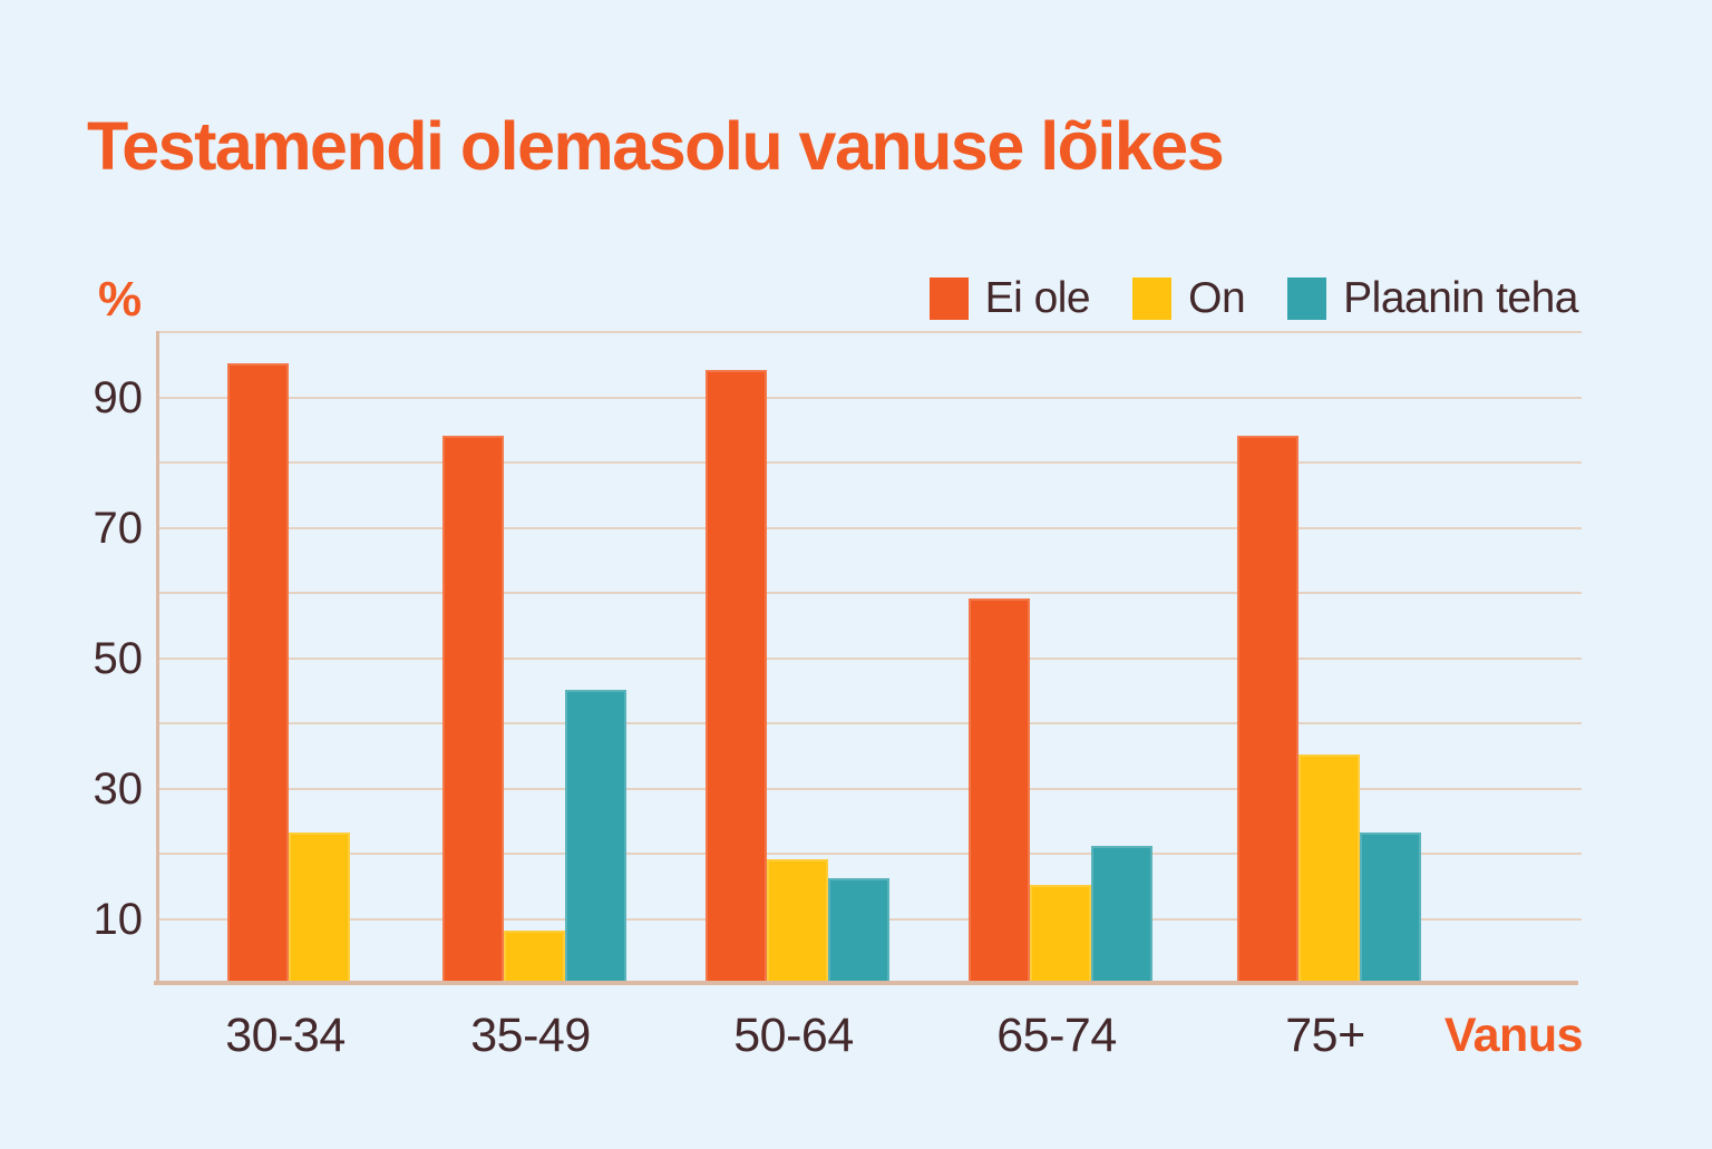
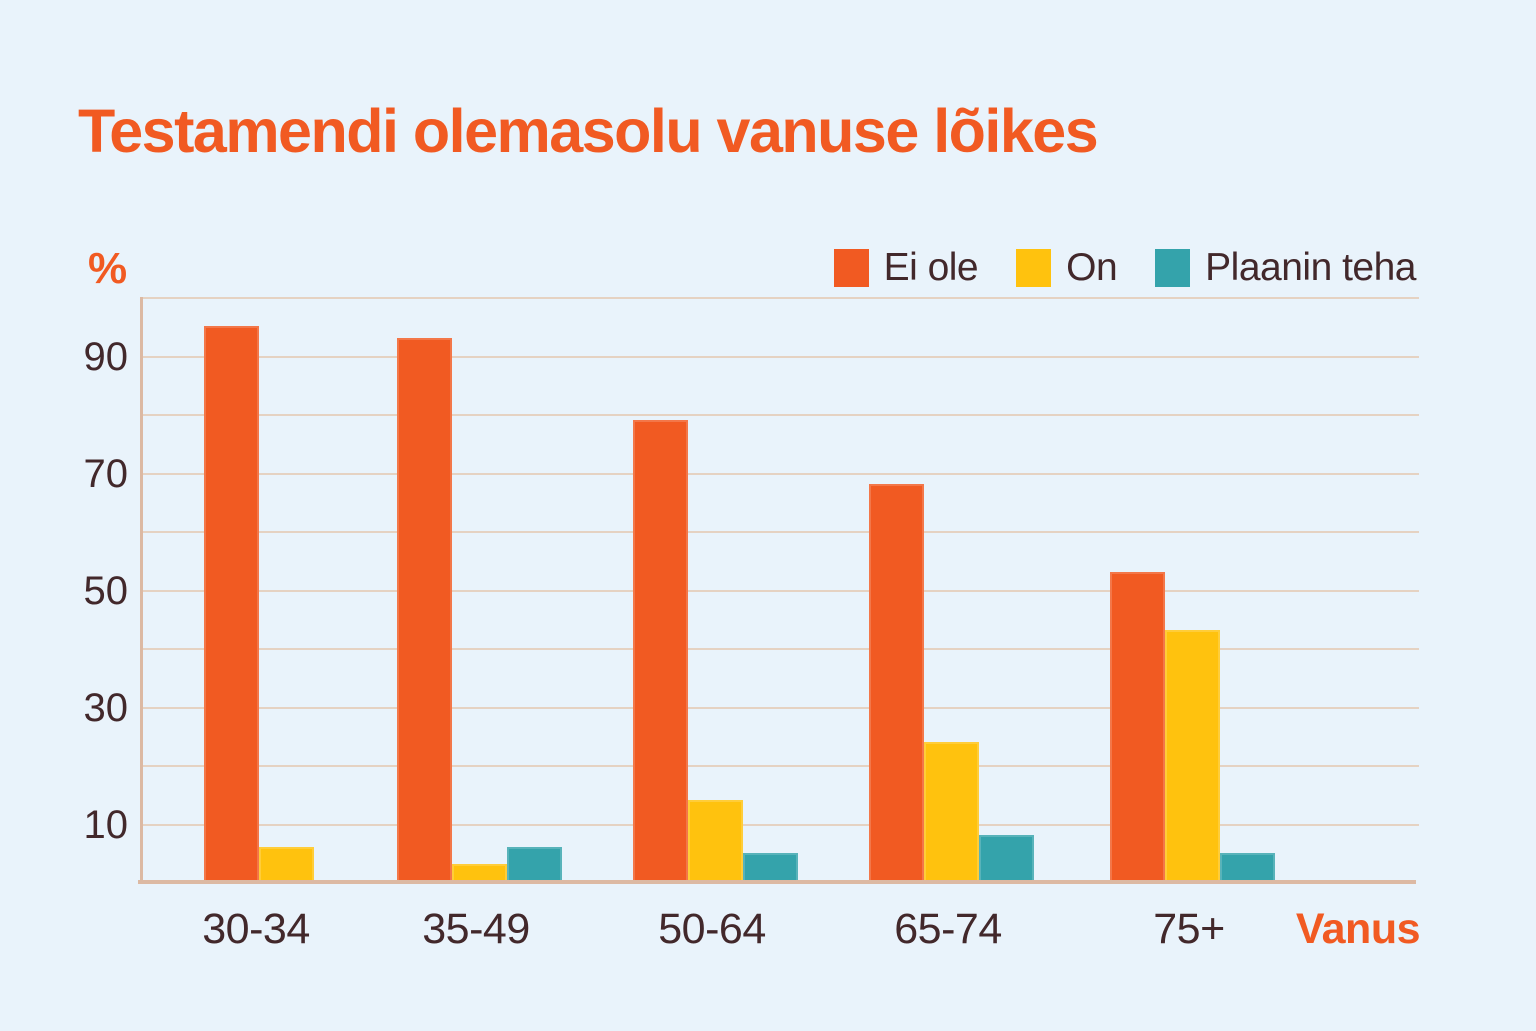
On/30-34: 23 -> 6
Ei ole/35-49: 84 -> 93
On/35-49: 8 -> 3
Plaanin teha/35-49: 45 -> 6
Ei ole/50-64: 94 -> 79
On/50-64: 19 -> 14
Plaanin teha/50-64: 16 -> 5
Ei ole/65-74: 59 -> 68
On/65-74: 15 -> 24
Plaanin teha/65-74: 21 -> 8
Ei ole/75+: 84 -> 53
On/75+: 35 -> 43
Plaanin teha/75+: 23 -> 5
